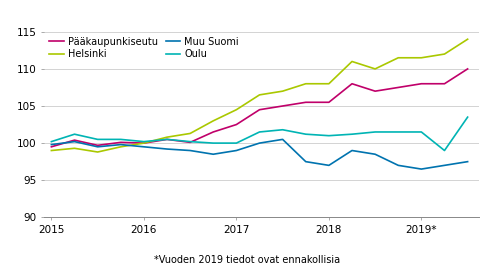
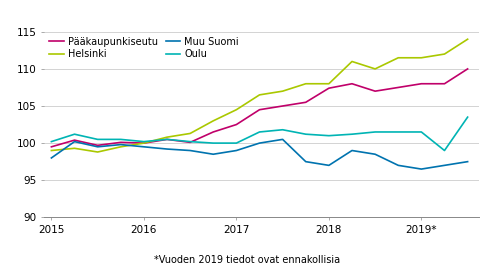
Muu Suomi/2015: 99.8 -> 98.0
Pääkaupunkiseutu/2018: 105.5 -> 107.4
